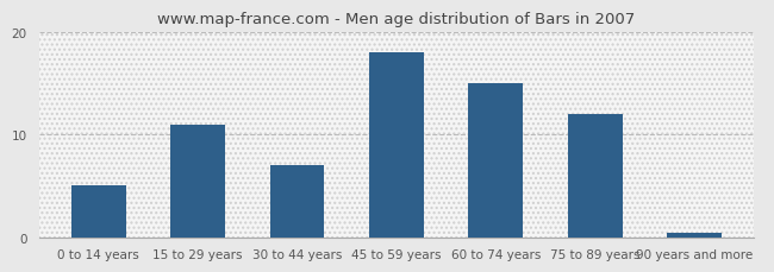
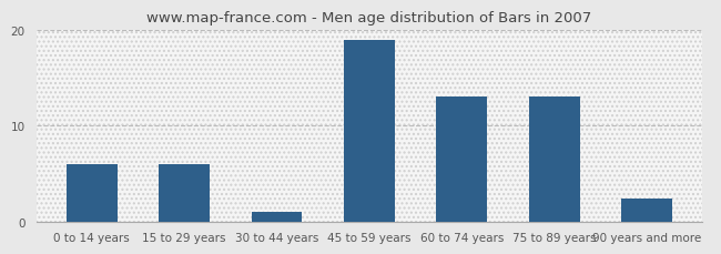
0 to 14 years: 5.0 -> 6.0
15 to 29 years: 11.0 -> 6.0
30 to 44 years: 7.0 -> 1.0
45 to 59 years: 18.0 -> 19.0
60 to 74 years: 15.0 -> 13.0
75 to 89 years: 12.0 -> 13.0
90 years and more: 0.4 -> 2.4
